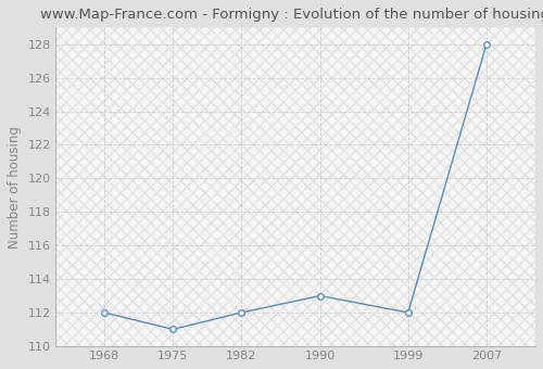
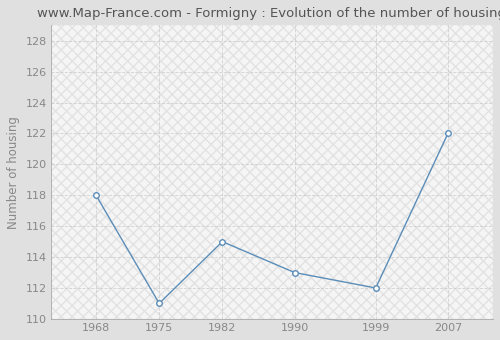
1968: 112 -> 118
1982: 112 -> 115
2007: 128 -> 122
